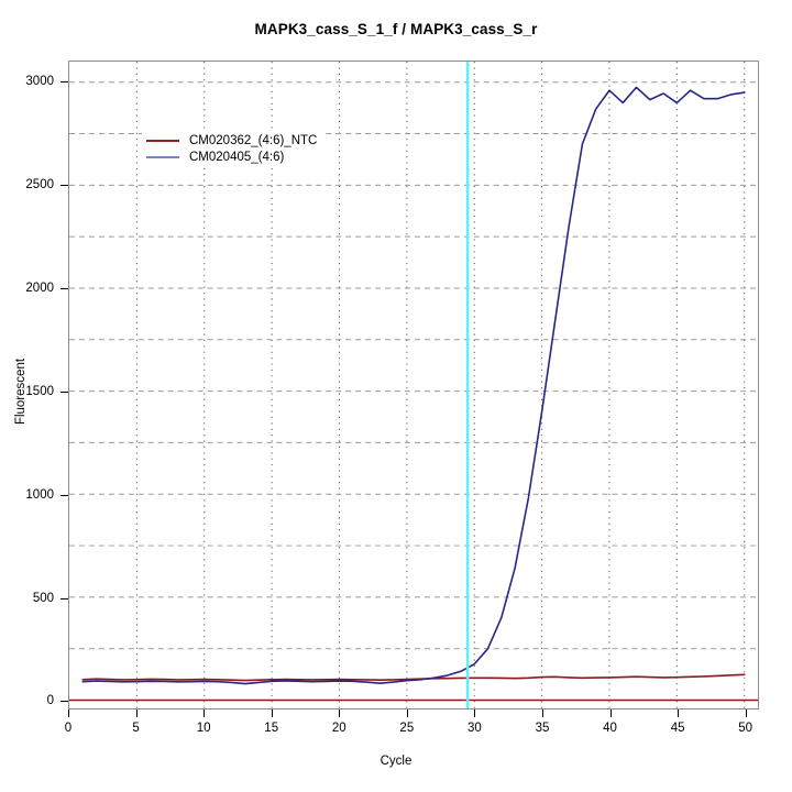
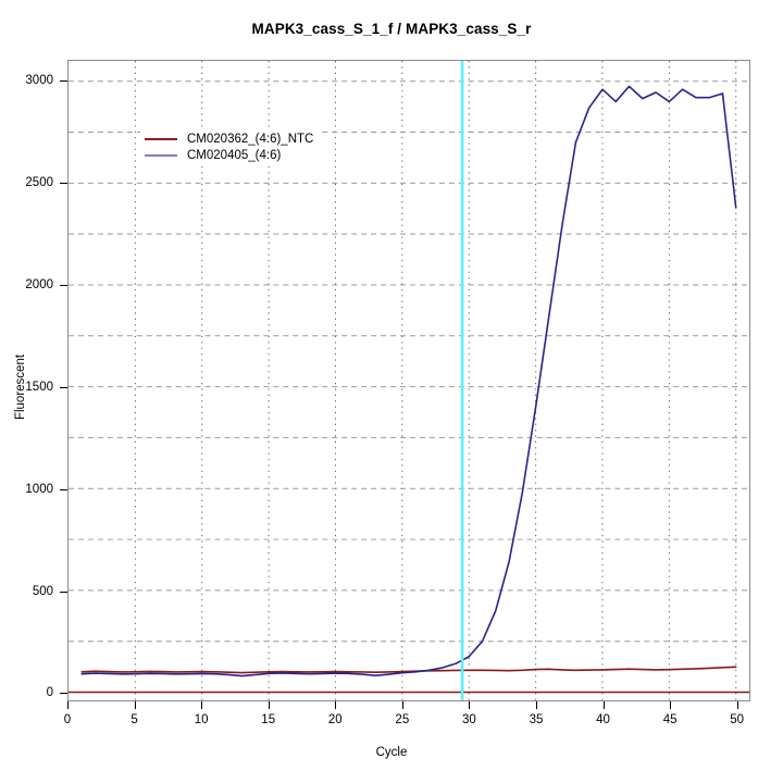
CM020405_(4:6)/50: 2950 -> 2380
